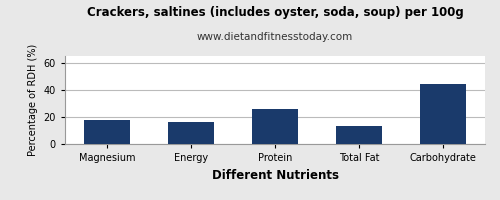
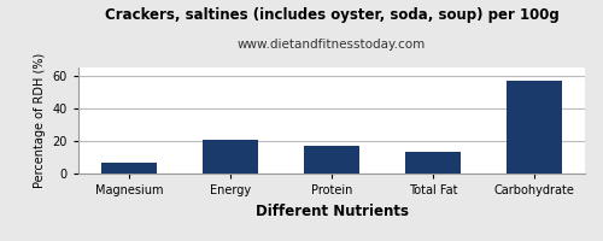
Magnesium: 18 -> 7
Energy: 16 -> 21
Protein: 26 -> 17
Carbohydrate: 44 -> 57
